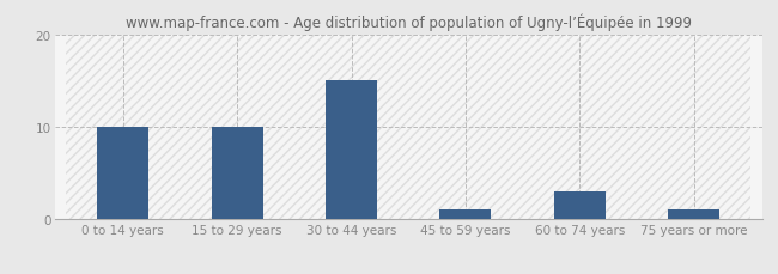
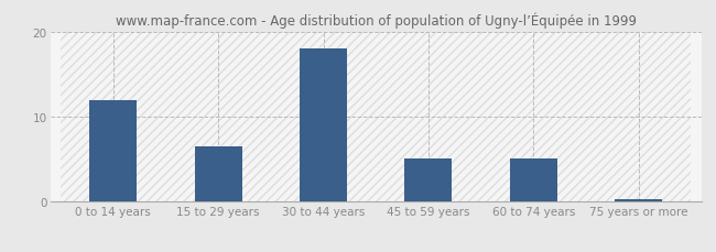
0 to 14 years: 10.0 -> 12.0
15 to 29 years: 10.0 -> 6.5
30 to 44 years: 15.0 -> 18.0
45 to 59 years: 1.0 -> 5.0
60 to 74 years: 3.0 -> 5.0
75 years or more: 1.0 -> 0.2
